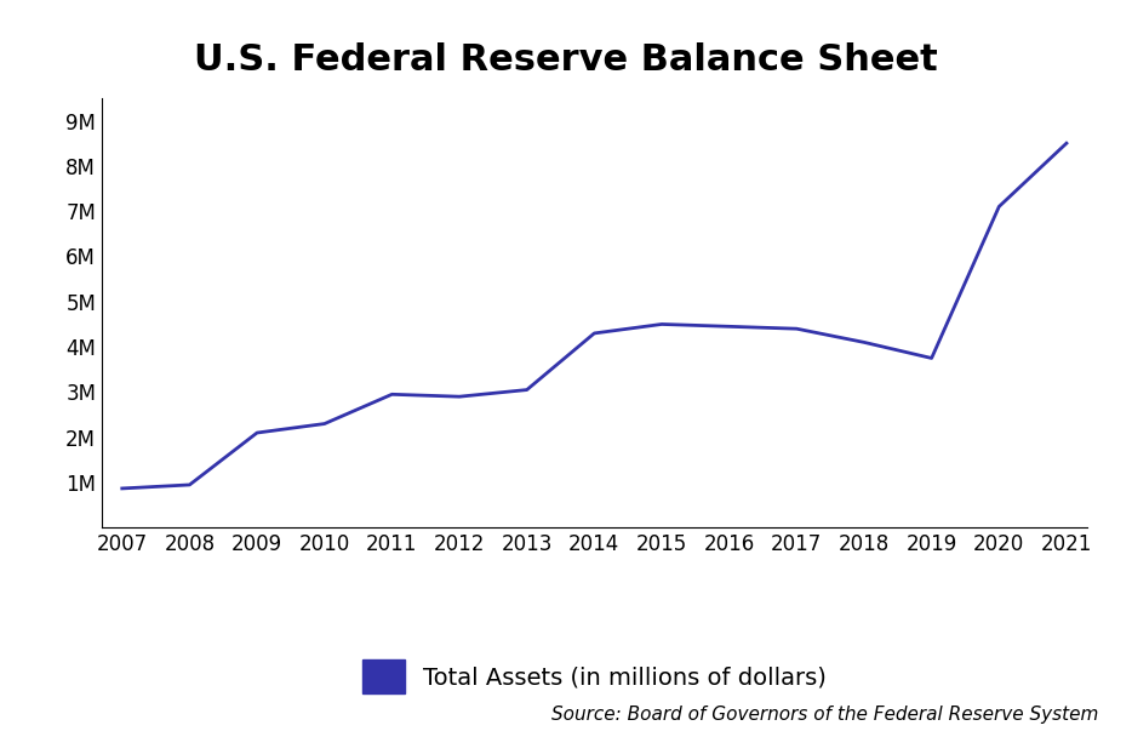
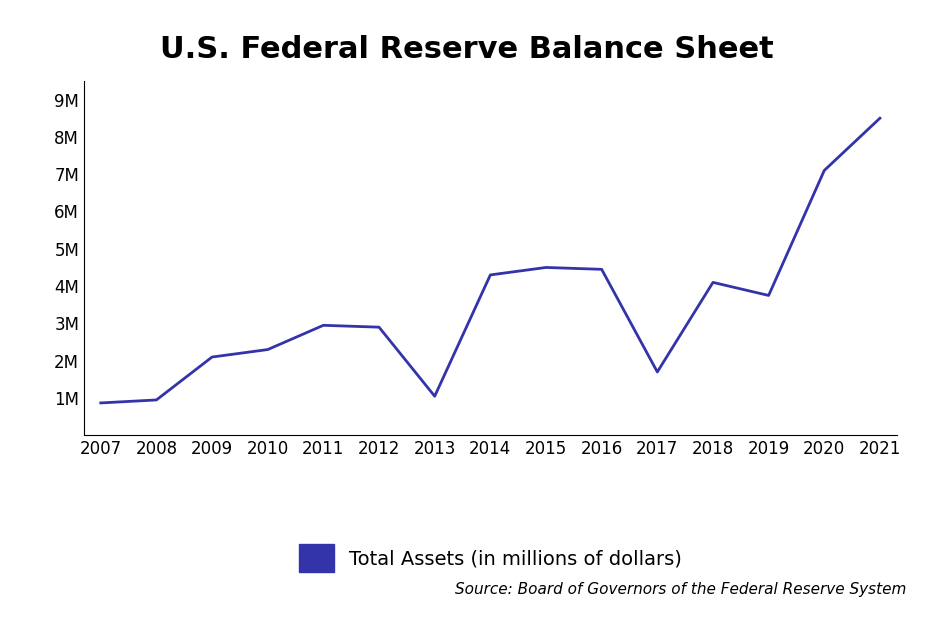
2013: 3.05M -> 1.05M
2017: 4.40M -> 1.70M
